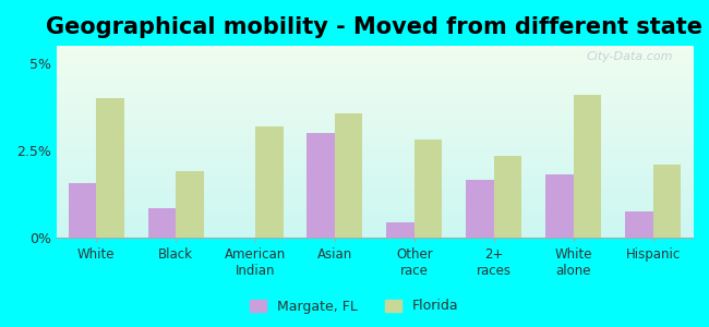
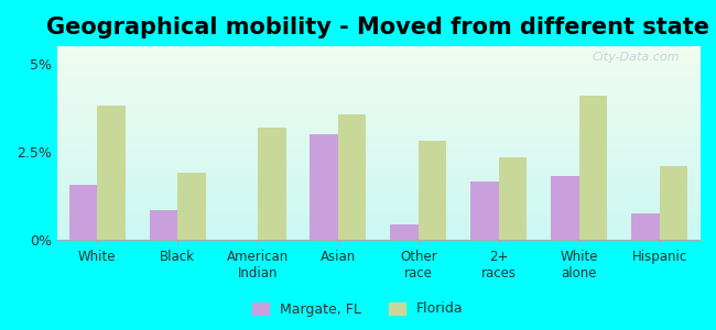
Florida/White: 4.00% -> 3.80%
